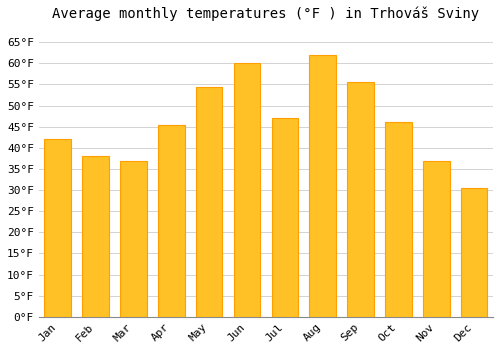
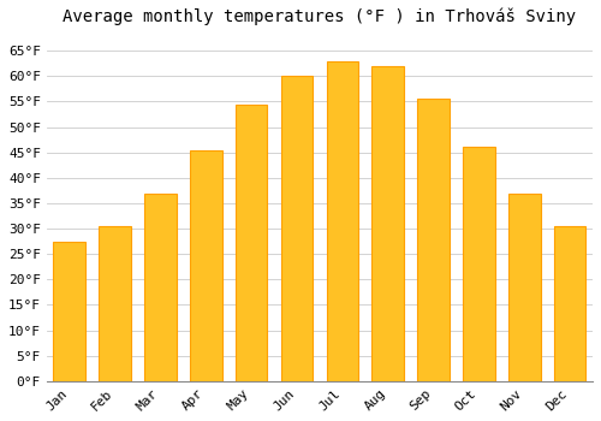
Jan: 42.0°F -> 27.5°F
Feb: 38.0°F -> 30.5°F
Jul: 47.0°F -> 63.0°F
